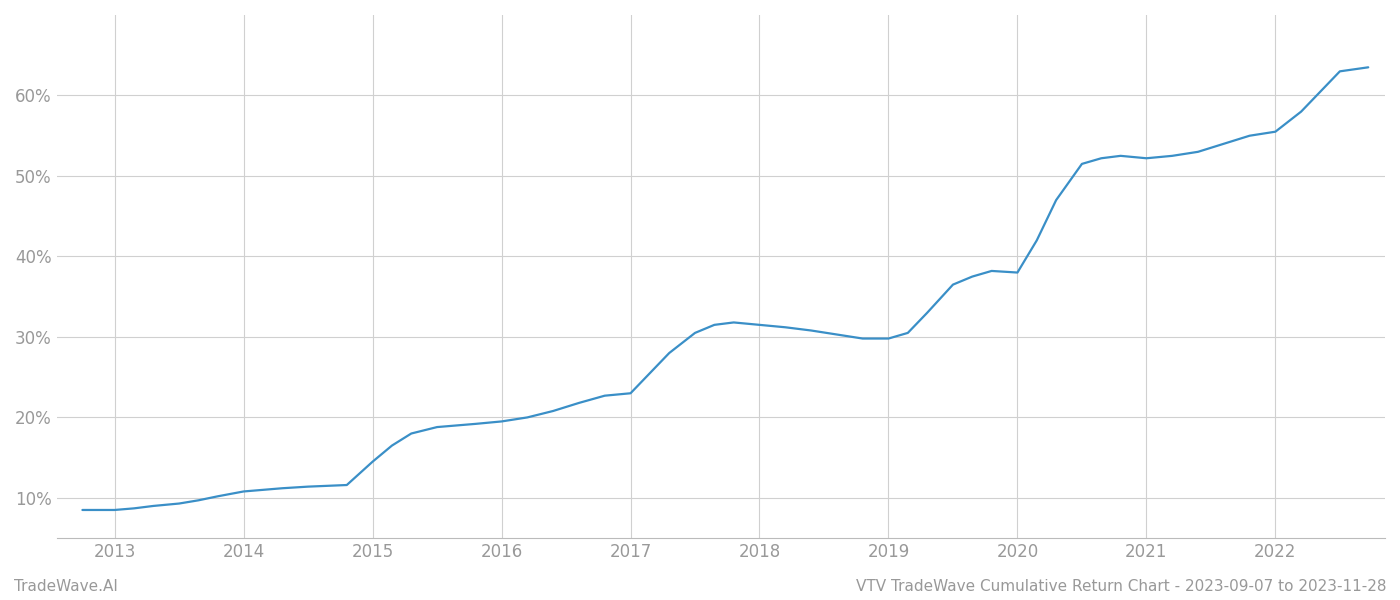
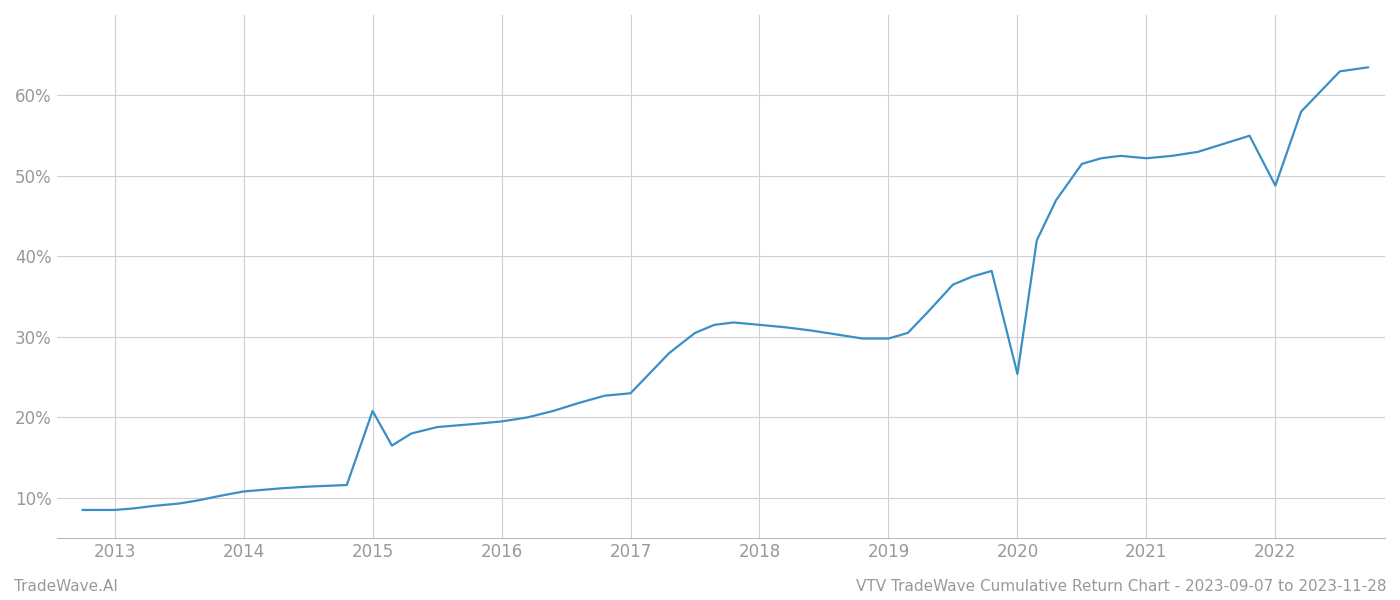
2015: 14.5% -> 20.8%
2020: 38.0% -> 25.4%
2022: 55.5% -> 48.8%
